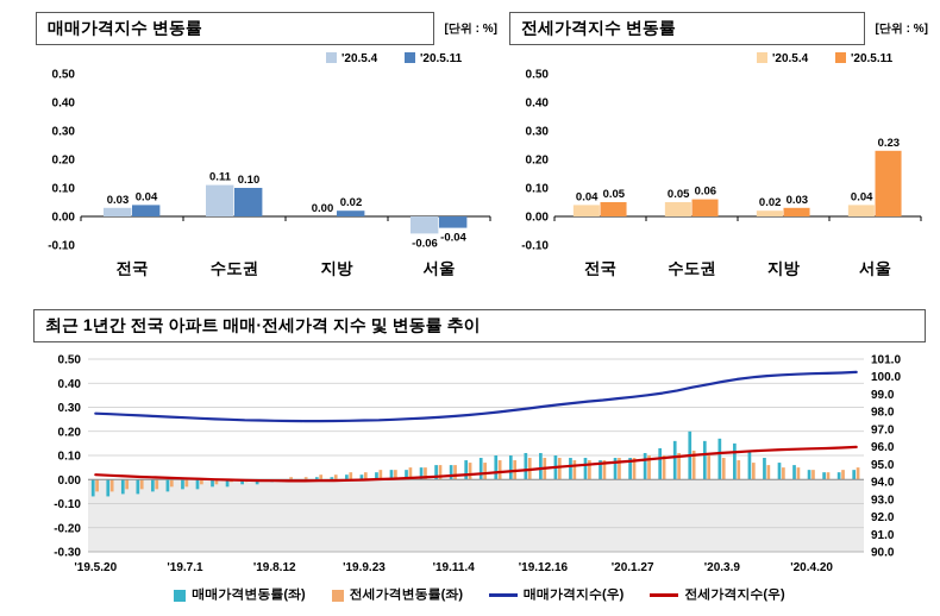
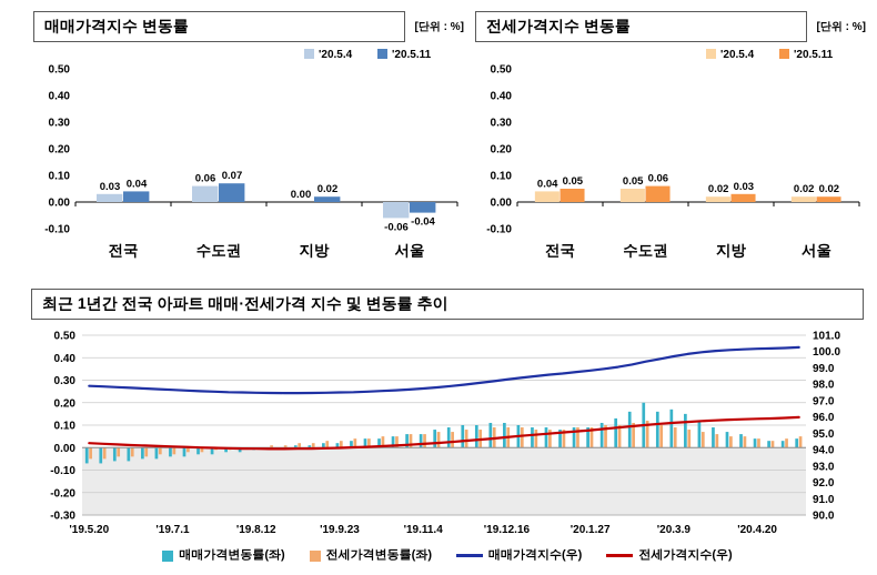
매매가격지수 변동률/'20.5.4/수도권: 0.11 -> 0.06
매매가격지수 변동률/'20.5.11/수도권: 0.10 -> 0.07
전세가격지수 변동률/'20.5.4/서울: 0.04 -> 0.02
전세가격지수 변동률/'20.5.11/서울: 0.23 -> 0.02
